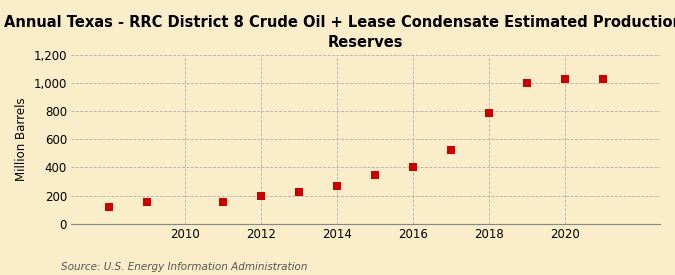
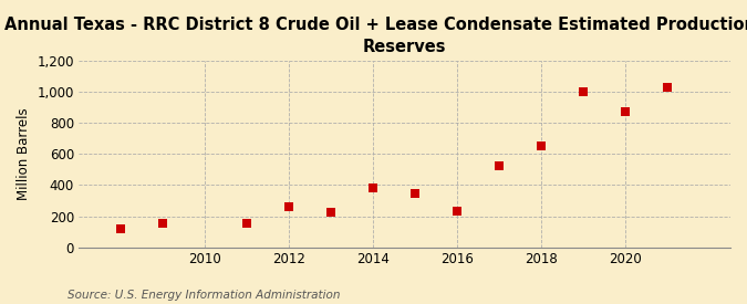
2012: 200 -> 260
2014: 270 -> 380
2016: 400 -> 230
2018: 790 -> 650
2020: 1,030 -> 870
